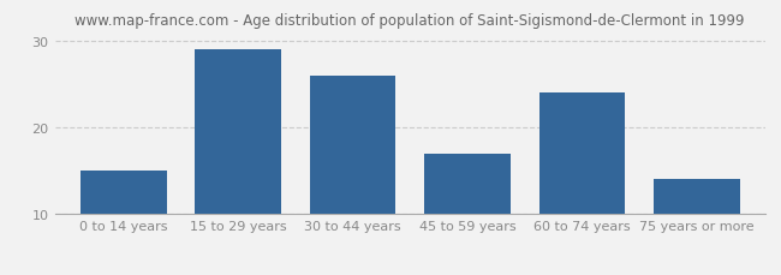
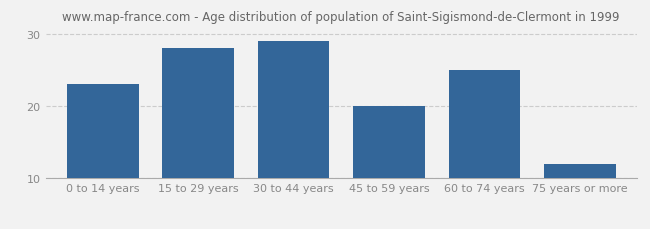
0 to 14 years: 15 -> 23
15 to 29 years: 29 -> 28
30 to 44 years: 26 -> 29
45 to 59 years: 17 -> 20
60 to 74 years: 24 -> 25
75 years or more: 14 -> 12
